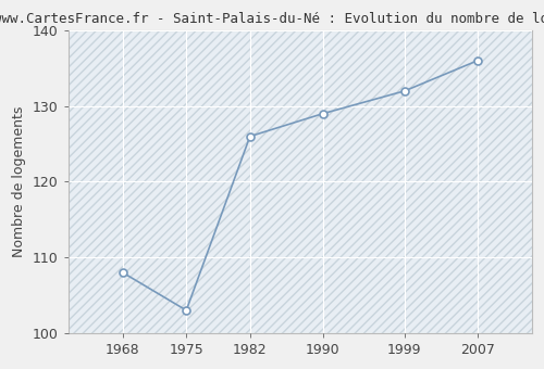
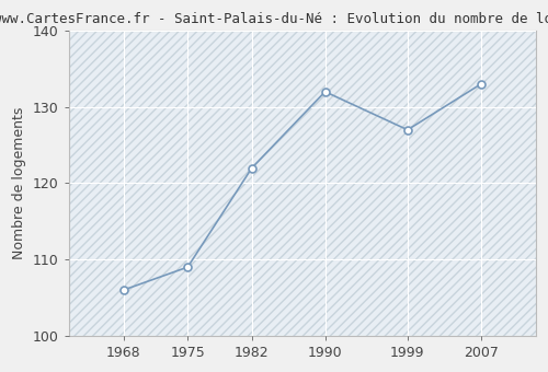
1968: 108 -> 106
1975: 103 -> 109
1982: 126 -> 122
1990: 129 -> 132
1999: 132 -> 127
2007: 136 -> 133
